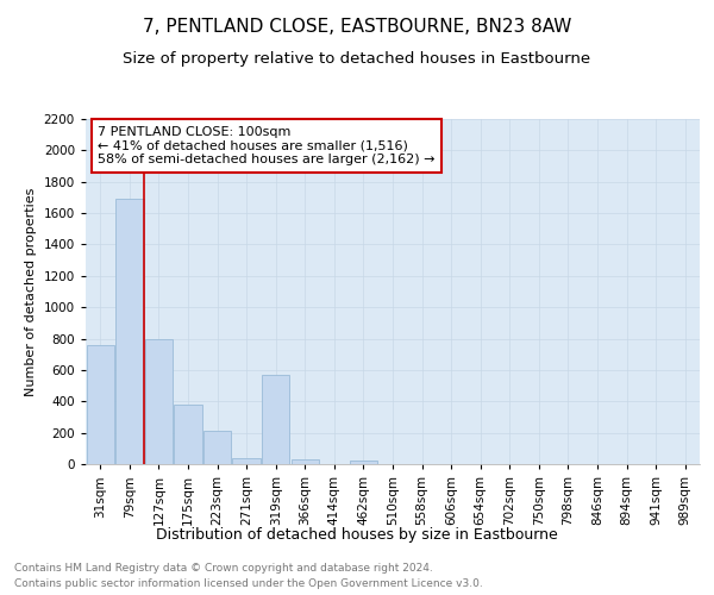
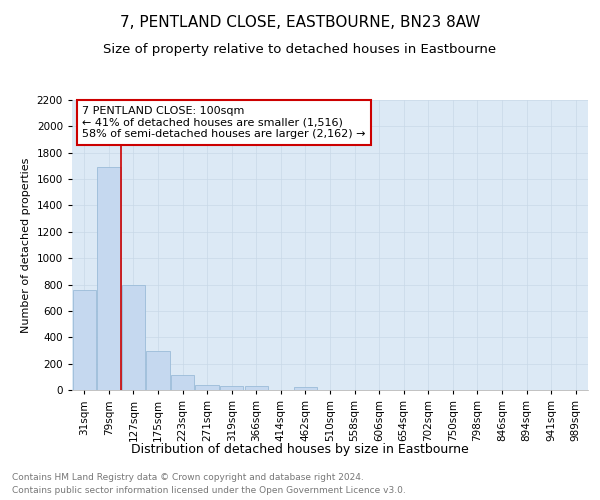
175sqm: 380 -> 300
223sqm: 210 -> 120
319sqm: 570 -> 30
